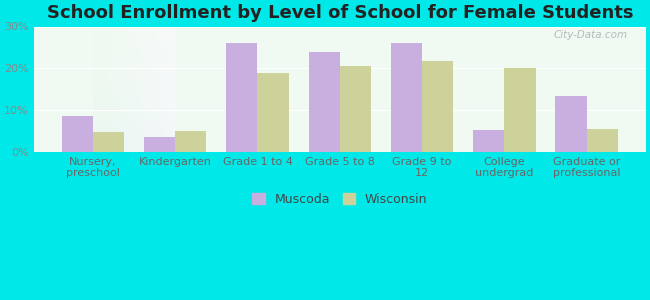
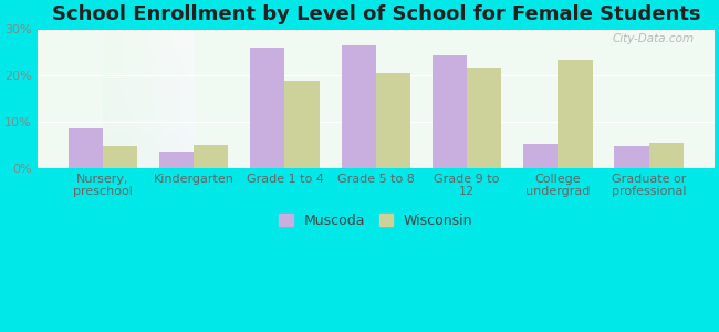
Muscoda/Grade 5 to 8: 24.0% -> 26.5%
Muscoda/Grade 9 to 12: 26.0% -> 24.5%
Wisconsin/College undergrad: 20.0% -> 23.5%
Muscoda/Graduate or professional: 13.5% -> 4.8%
